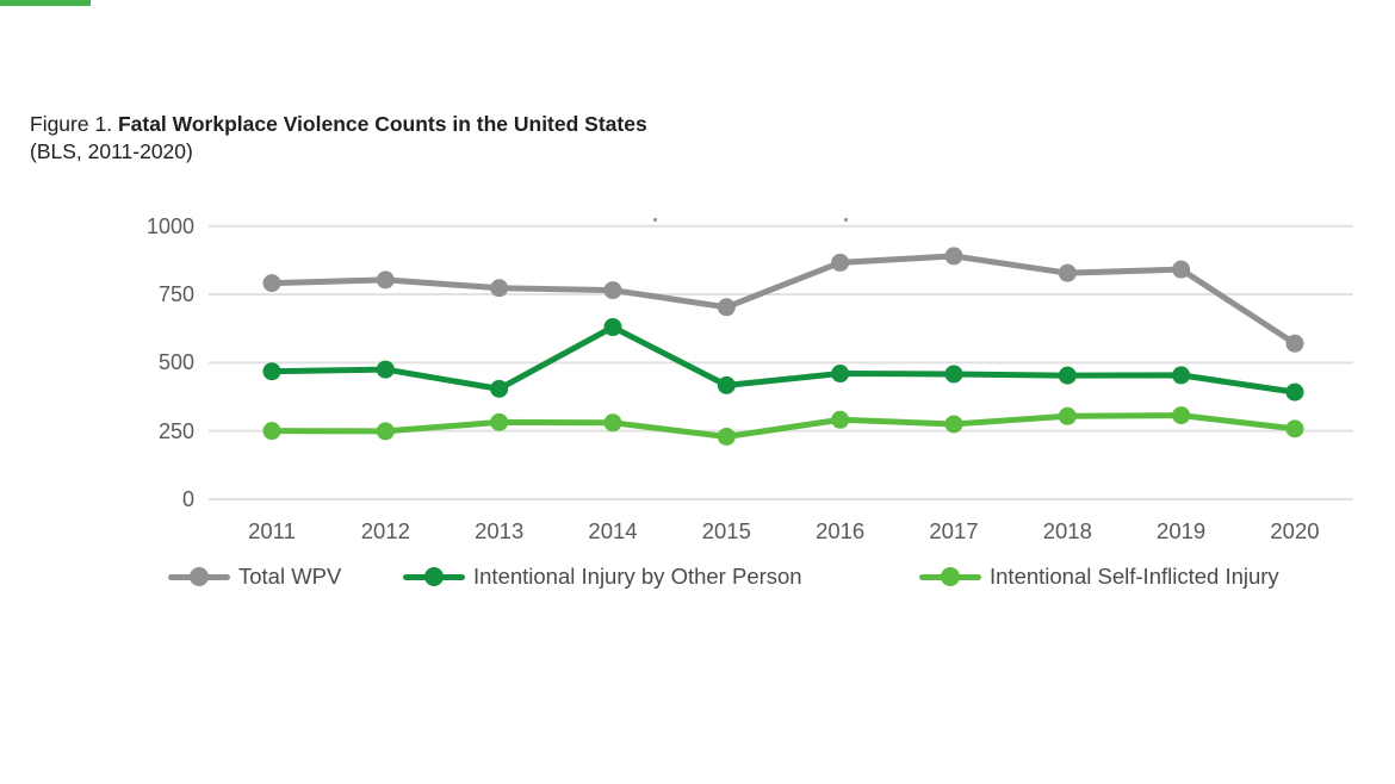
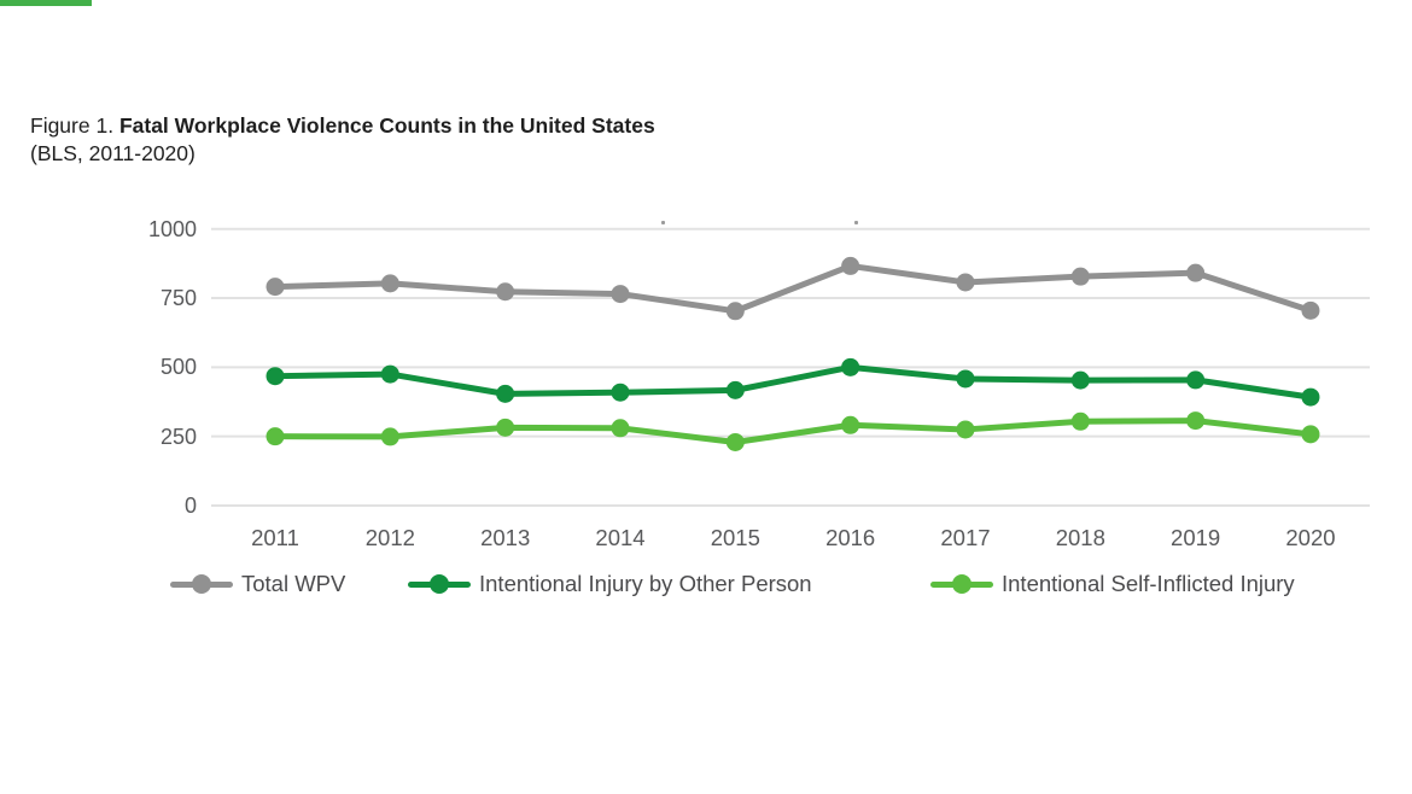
Intentional Injury by Other Person/2014: 630 -> 410
Intentional Injury by Other Person/2016: 460 -> 500
Total WPV/2017: 890 -> 810
Total WPV/2020: 570 -> 700
